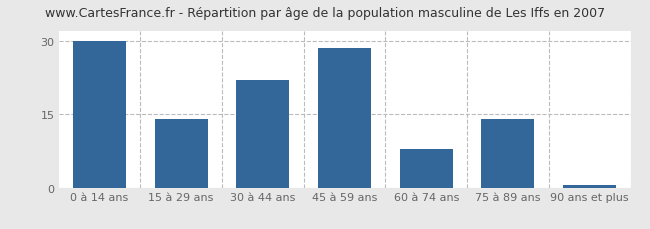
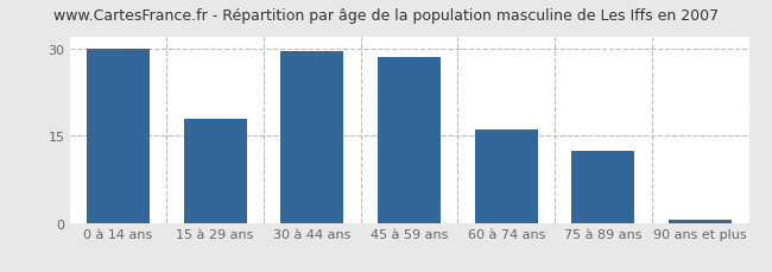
15 à 29 ans: 14.0 -> 18.0
30 à 44 ans: 22.0 -> 29.5
60 à 74 ans: 8.0 -> 16.0
75 à 89 ans: 14.0 -> 12.5
